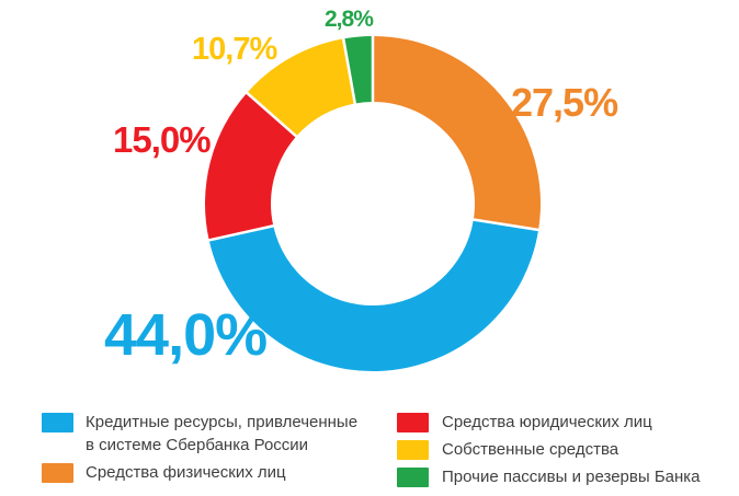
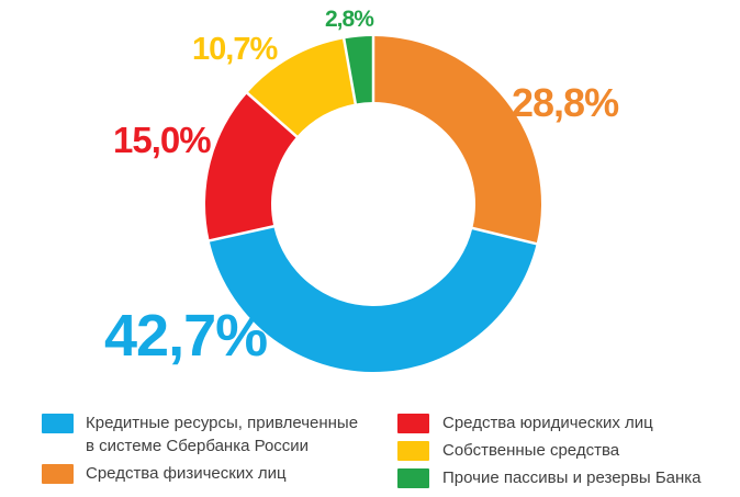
Средства физических лиц: 27,5% -> 28,8%
Кредитные ресурсы, привлеченные в системе Сбербанка России: 44,0% -> 42,7%
